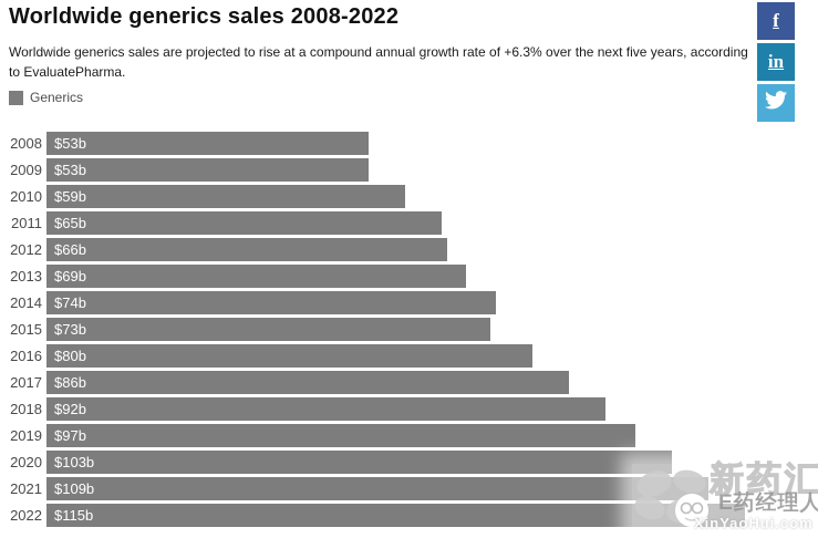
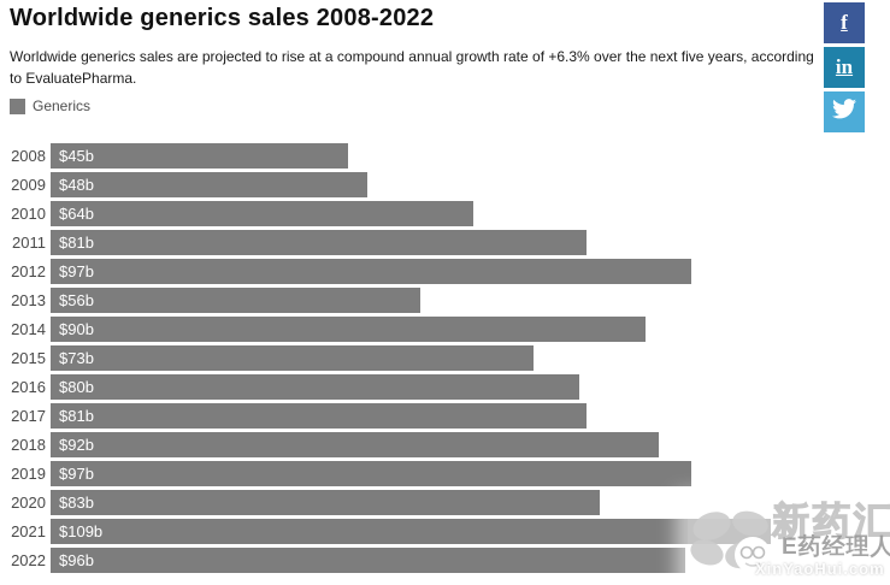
2008: $53b -> $45b
2009: $53b -> $48b
2010: $59b -> $64b
2011: $65b -> $81b
2012: $66b -> $97b
2013: $69b -> $56b
2014: $74b -> $90b
2017: $86b -> $81b
2020: $103b -> $83b
2022: $115b -> $96b
